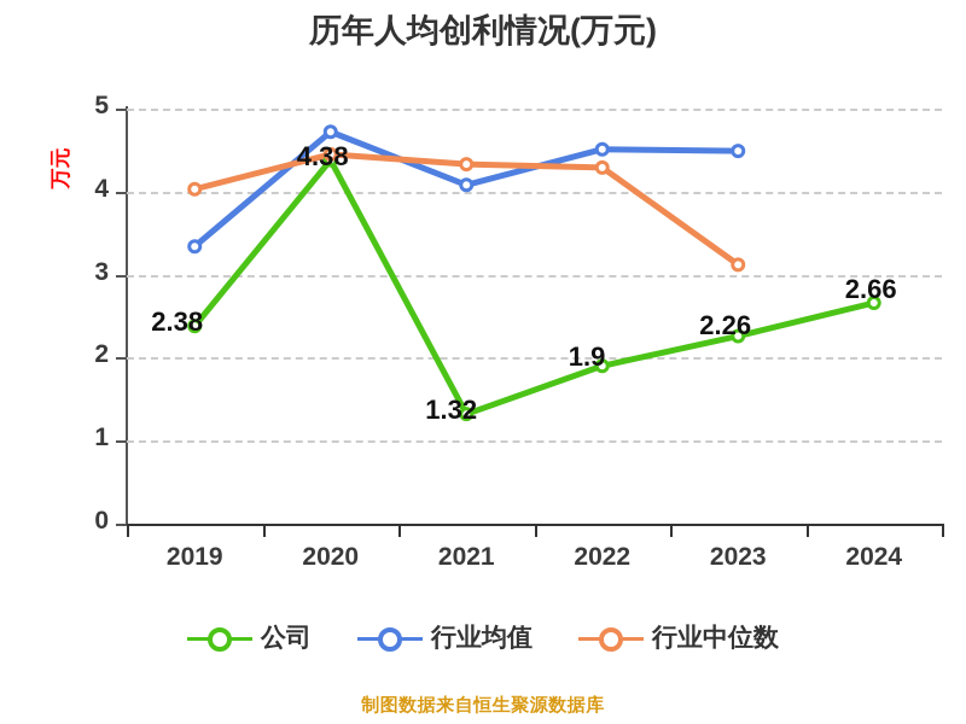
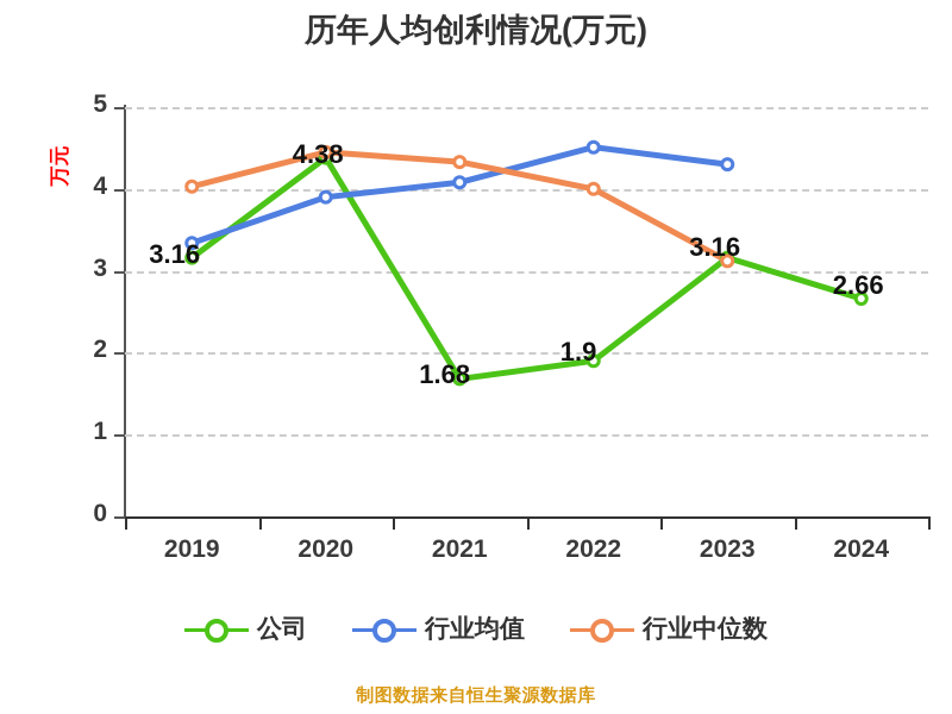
公司/2019: 2.38 -> 3.16
行业均值/2020: 4.7 -> 3.9
公司/2021: 1.32 -> 1.68
行业中位数/2022: 4.3 -> 4.0
公司/2023: 2.26 -> 3.16
行业均值/2023: 4.5 -> 4.3
